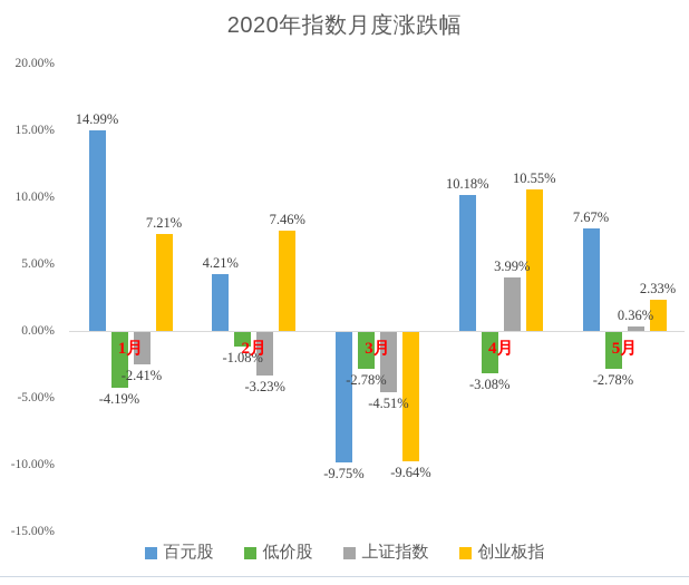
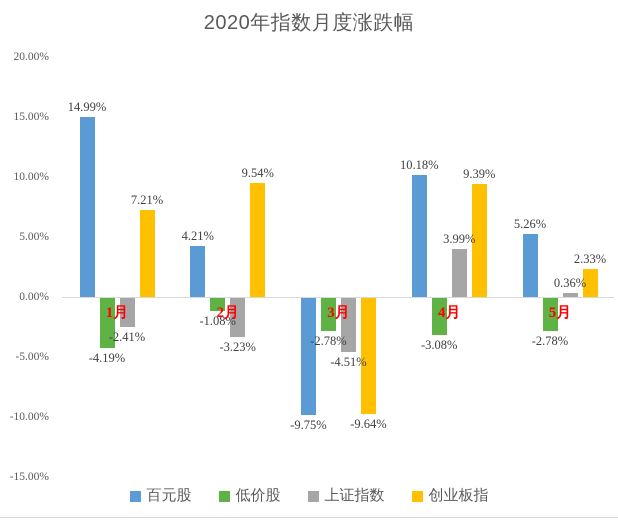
创业板指/2月: 7.46% -> 9.54%
创业板指/4月: 10.55% -> 9.39%
百元股/5月: 7.67% -> 5.26%
